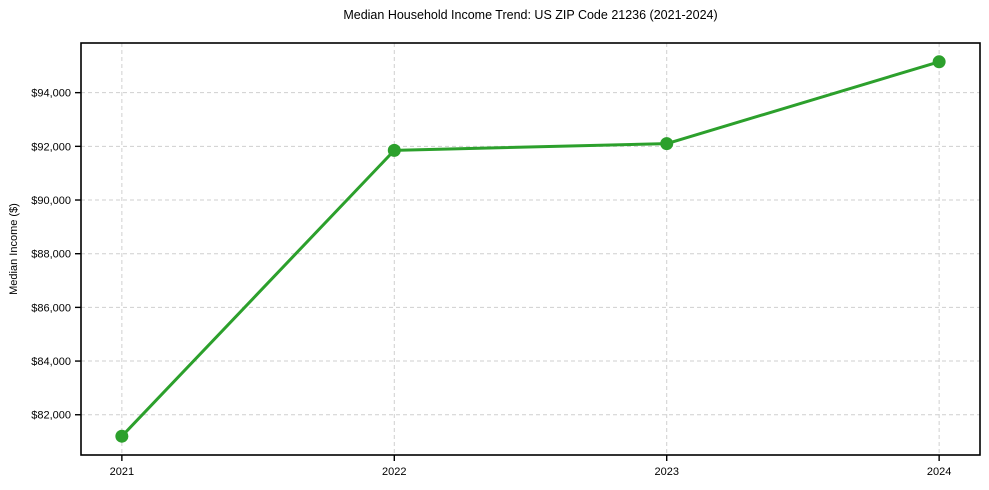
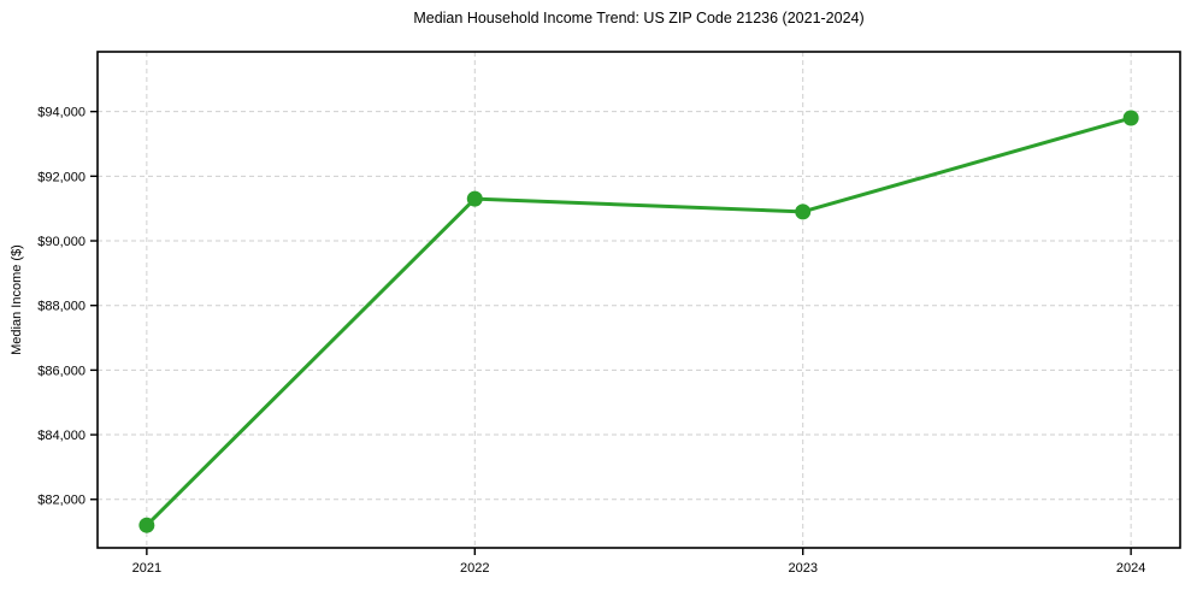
2022: $91800 -> $91300
2023: $92100 -> $90900
2024: $95200 -> $93800
